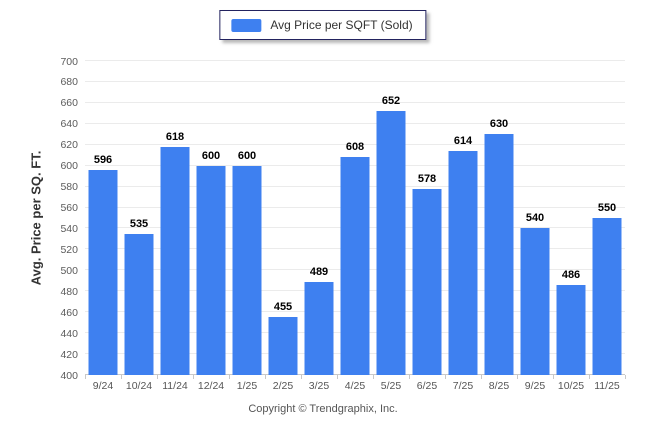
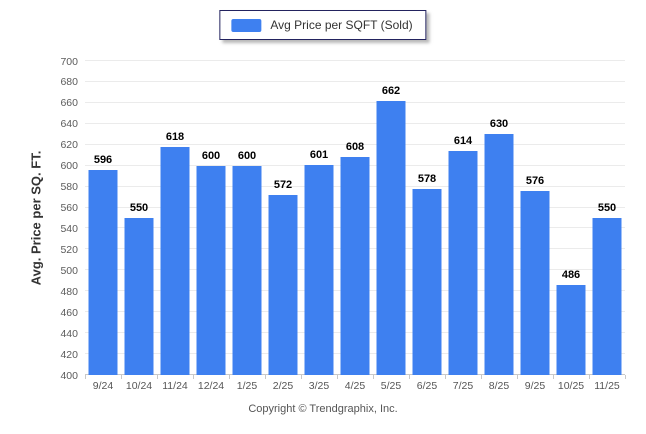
10/24: 535 -> 550
2/25: 455 -> 572
3/25: 489 -> 601
5/25: 652 -> 662
9/25: 540 -> 576
